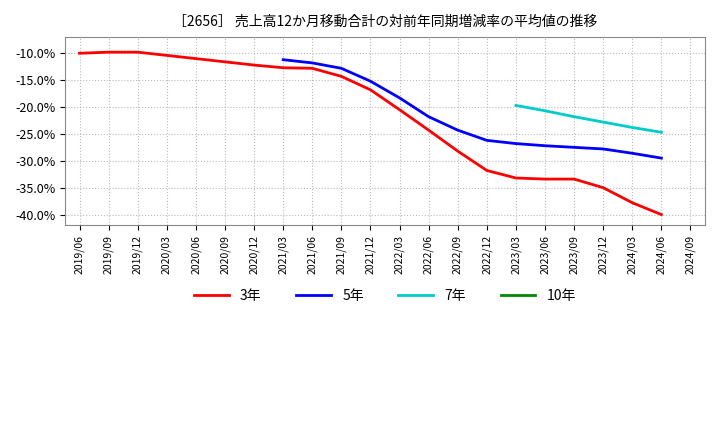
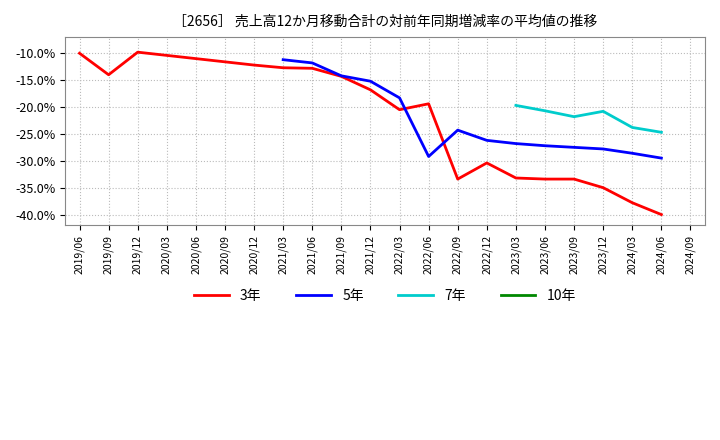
3年/2019/09: -9.8% -> -14.0%
5年/2021/09: -12.8% -> -14.2%
3年/2022/06: -24.3% -> -19.4%
5年/2022/06: -21.8% -> -29.2%
3年/2022/09: -28.2% -> -33.4%
3年/2022/12: -31.8% -> -30.4%
7年/2023/12: -22.8% -> -20.8%
